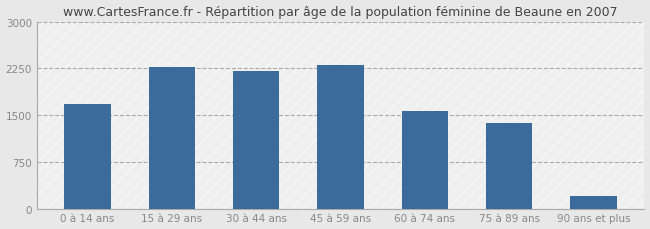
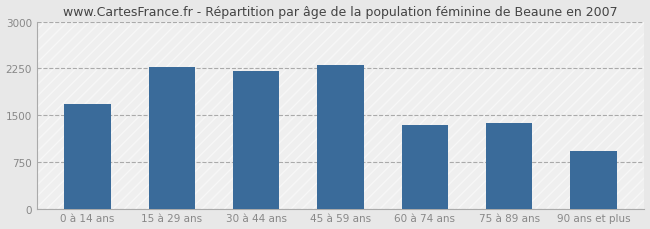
60 à 74 ans: 1560 -> 1340
90 ans et plus: 200 -> 920
